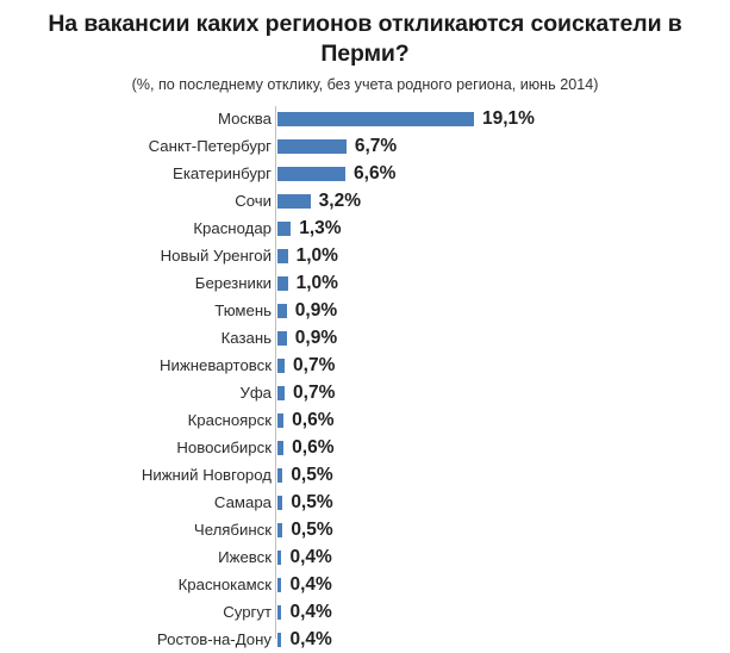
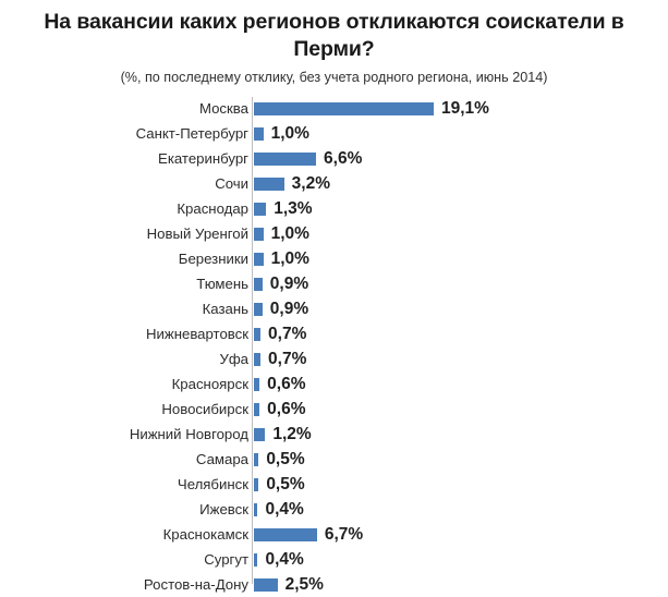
Санкт-Петербург: 6,7% -> 1,0%
Нижний Новгород: 0,5% -> 1,2%
Краснокамск: 0,4% -> 6,7%
Ростов-на-Дону: 0,4% -> 2,5%
